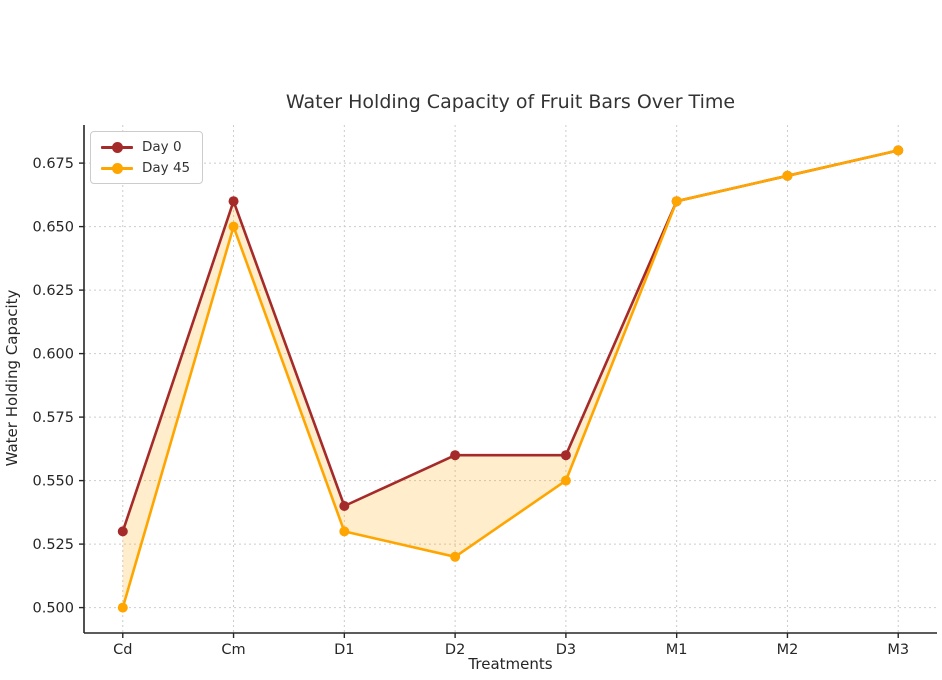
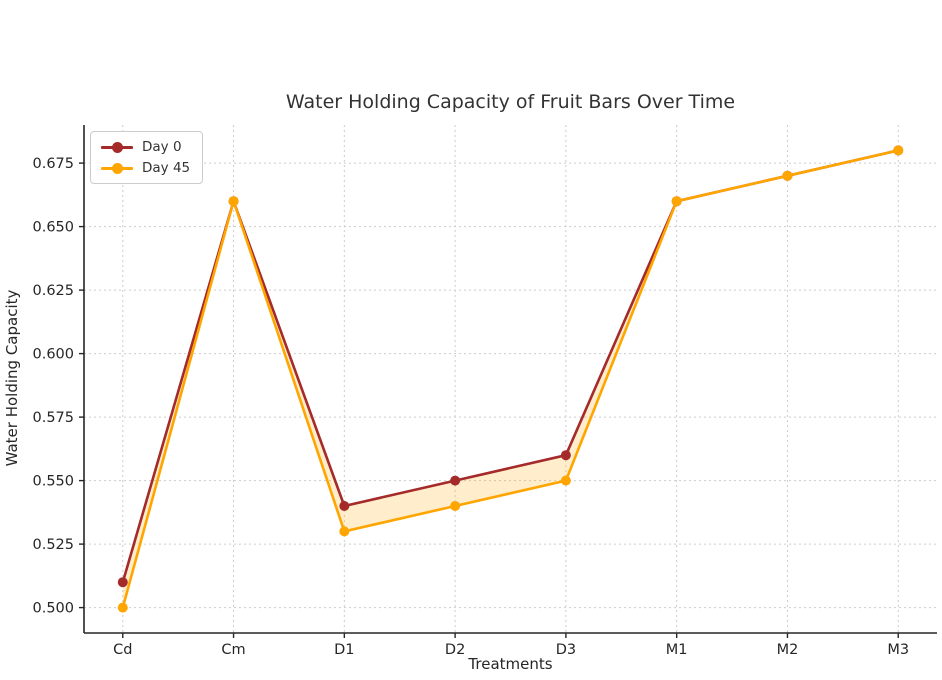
Day 0/Cd: 0.53 -> 0.51
Day 45/Cm: 0.65 -> 0.66
Day 0/D2: 0.56 -> 0.55
Day 45/D2: 0.52 -> 0.54
